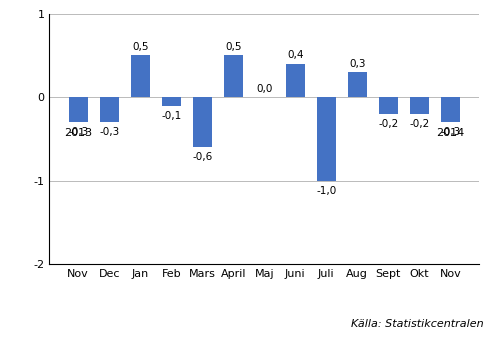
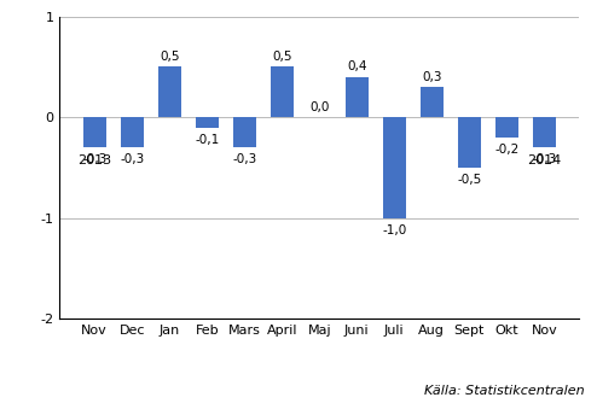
Mars: -0,6 -> -0,3
Sept: -0,2 -> -0,5
